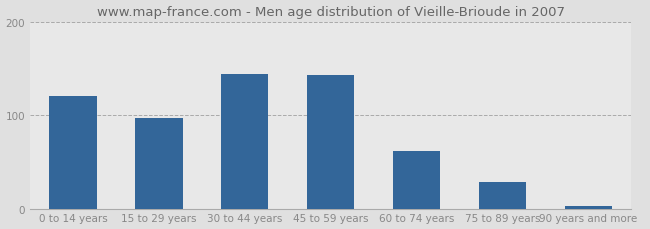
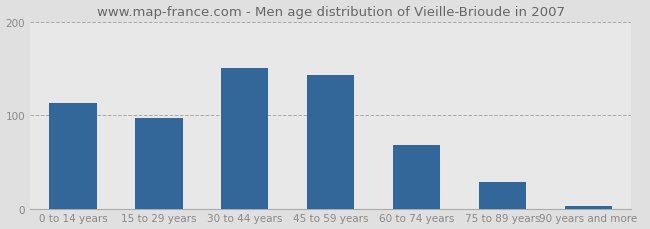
0 to 14 years: 120 -> 113
30 to 44 years: 144 -> 150
60 to 74 years: 62 -> 68
